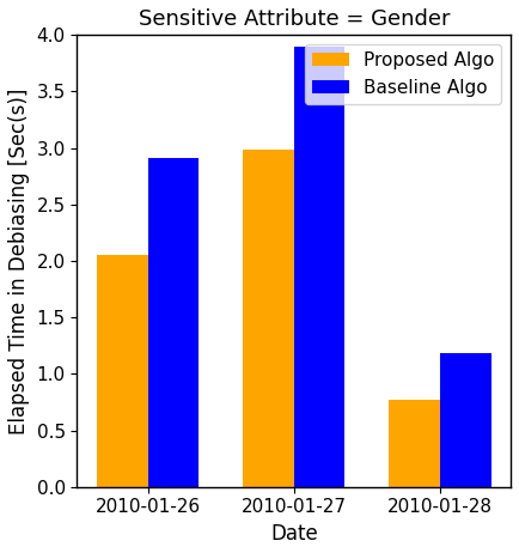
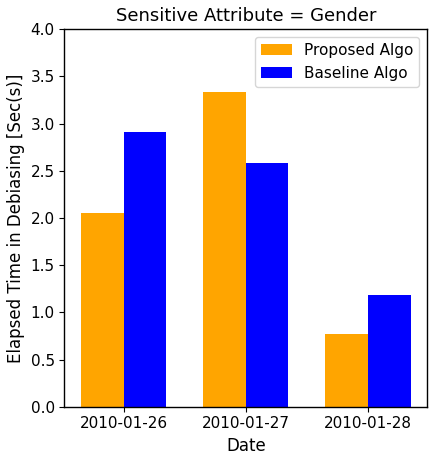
Proposed Algo/2010-01-27: 2.99 -> 3.34
Baseline Algo/2010-01-27: 3.90 -> 2.58
